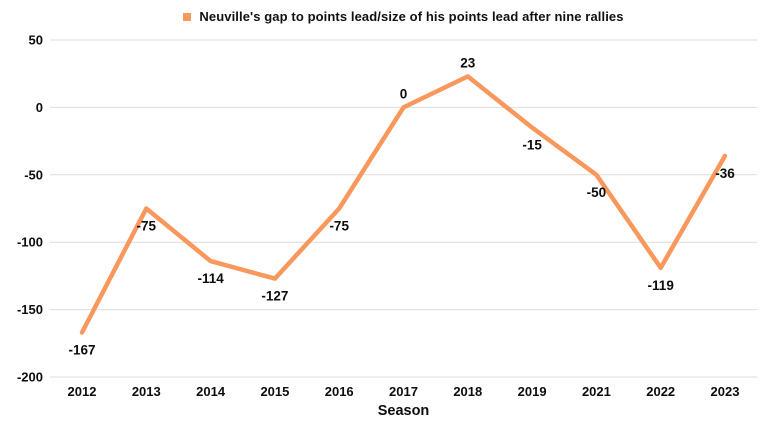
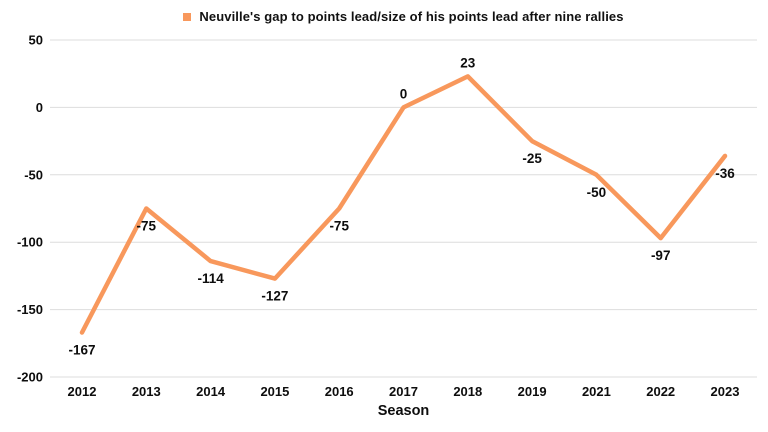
2019: -15 -> -25
2022: -119 -> -97
